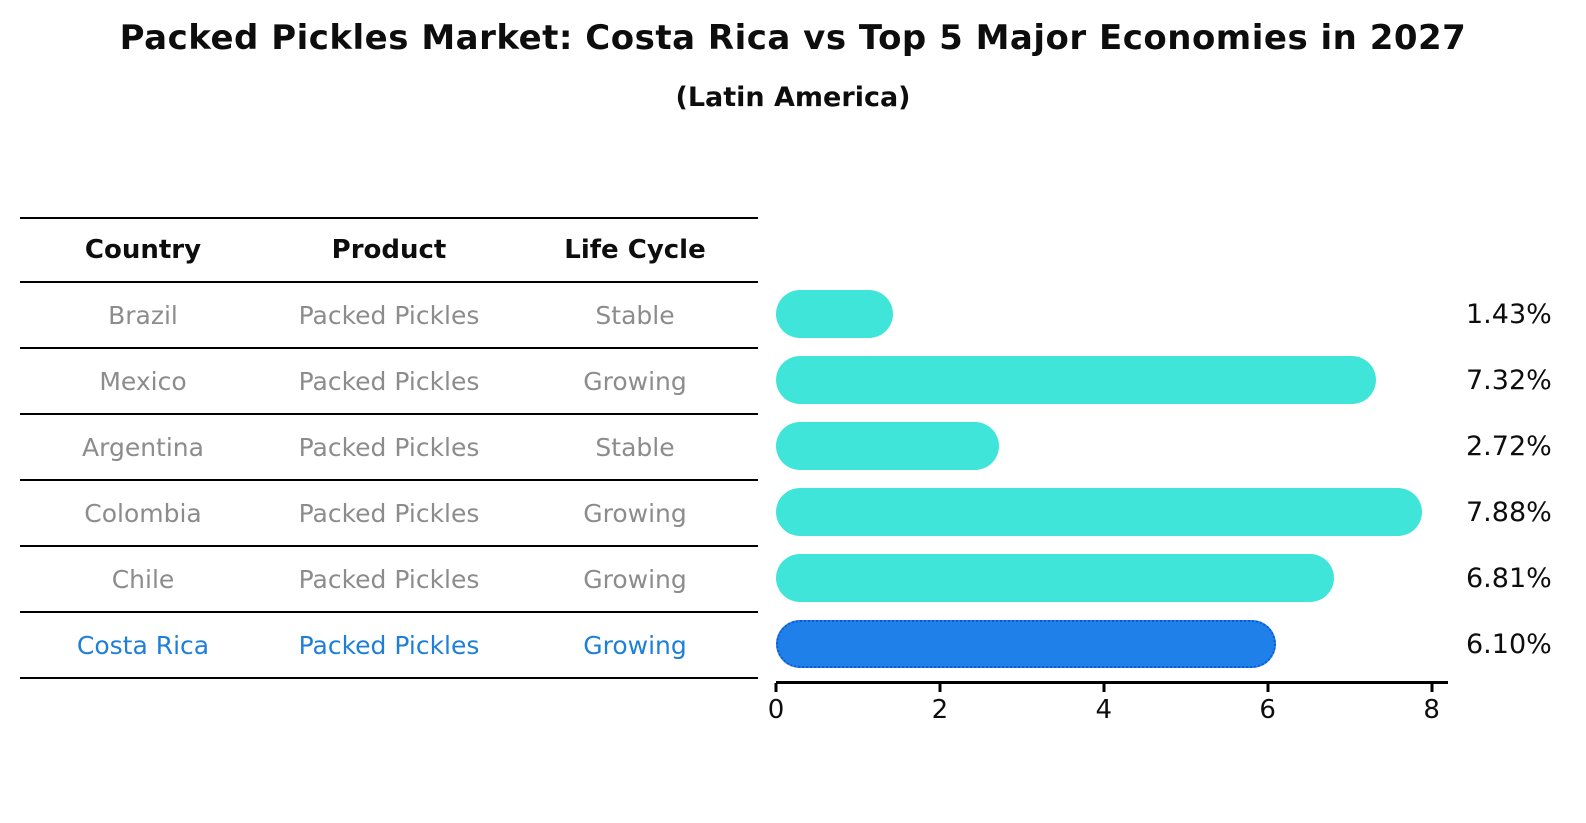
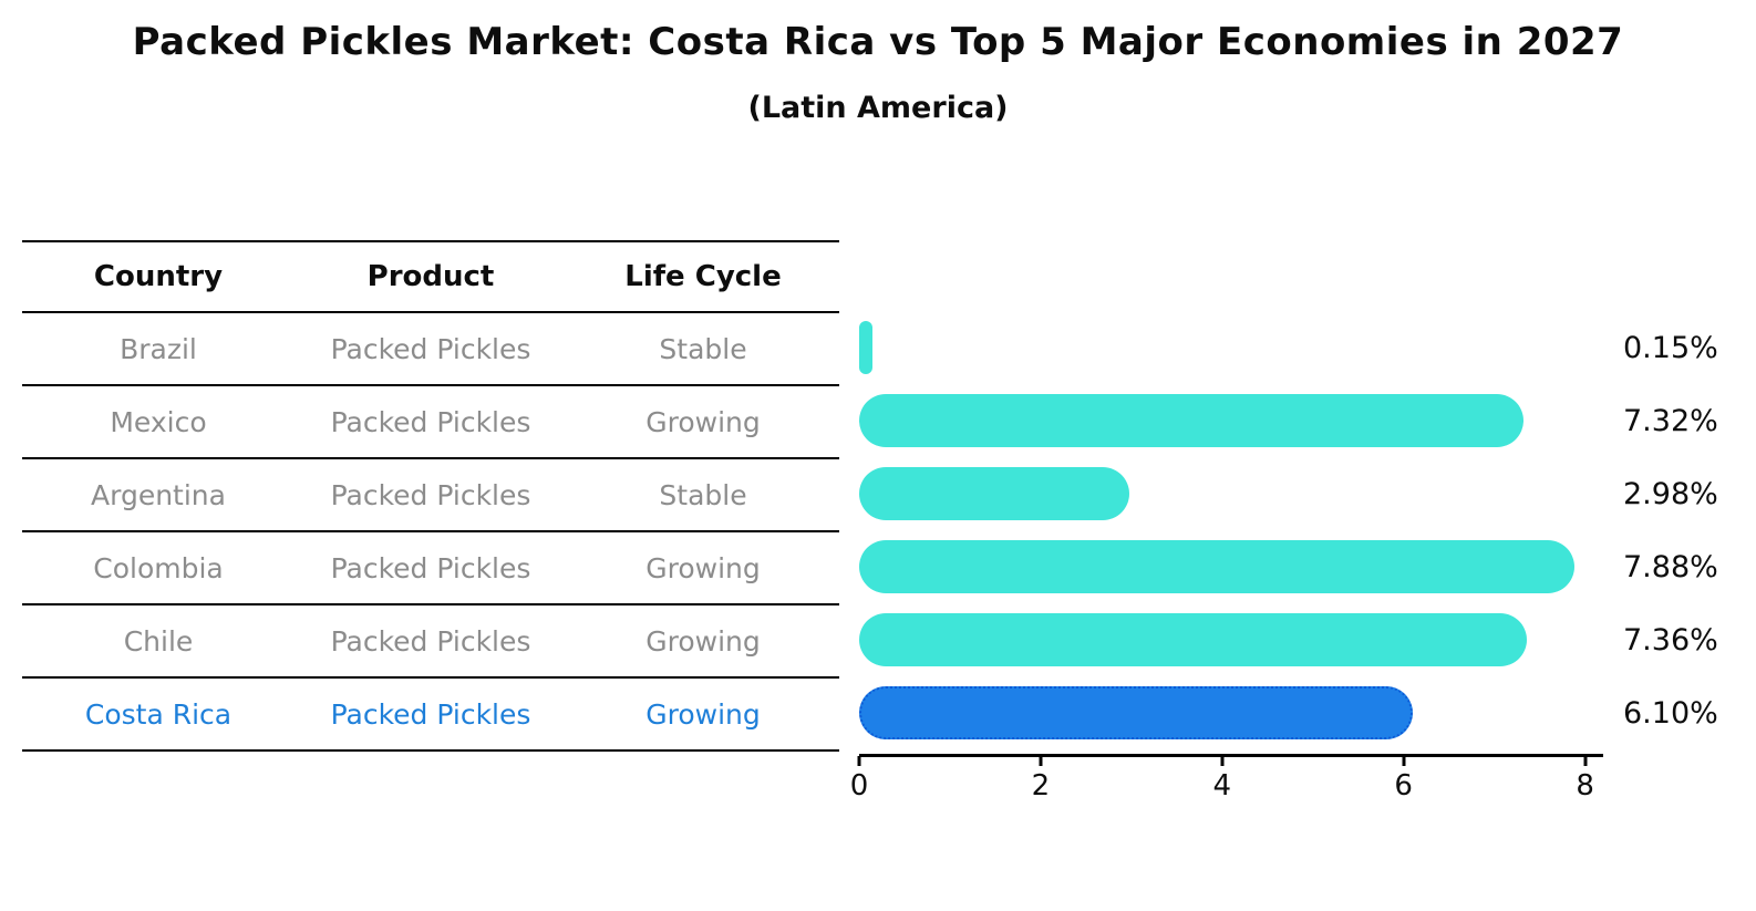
Brazil: 1.43% -> 0.15%
Argentina: 2.72% -> 2.98%
Chile: 6.81% -> 7.36%
